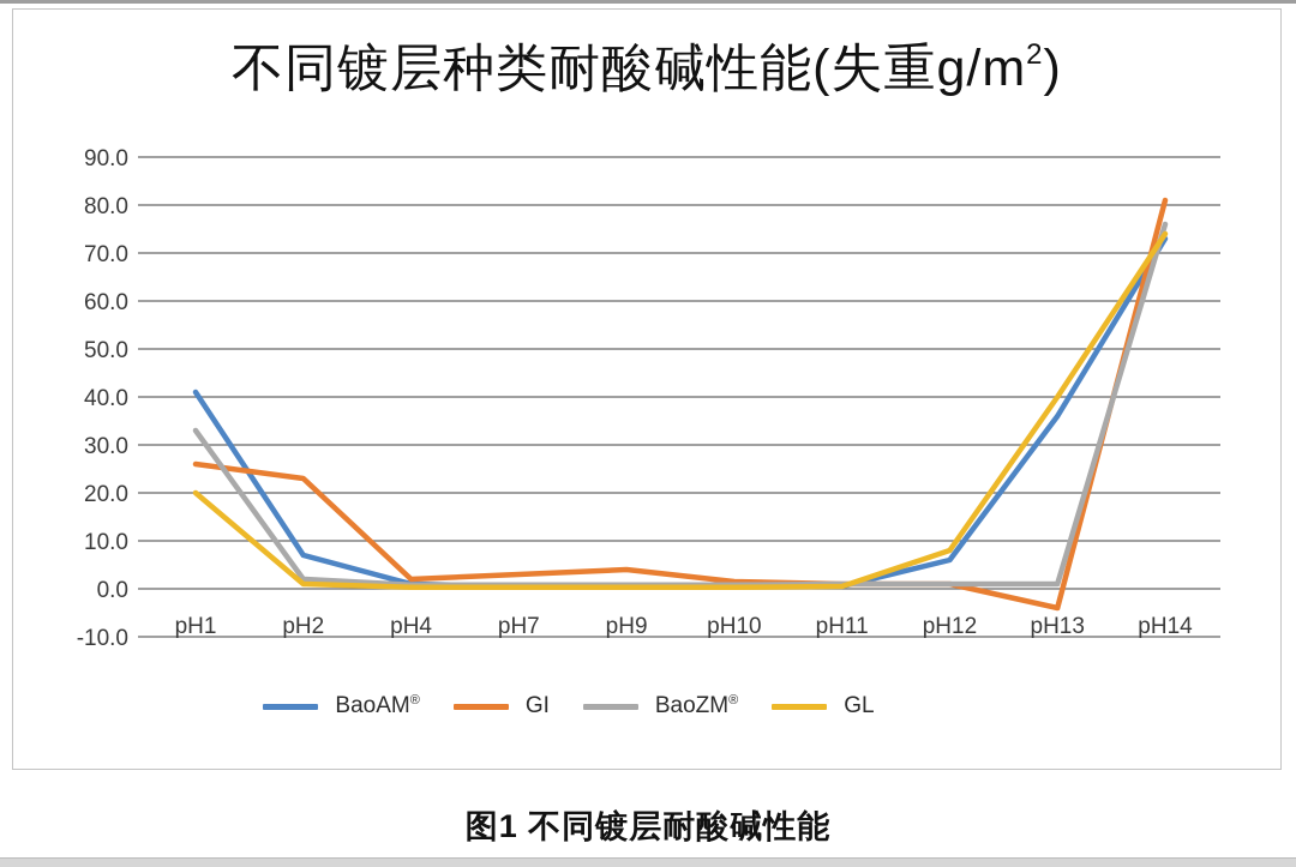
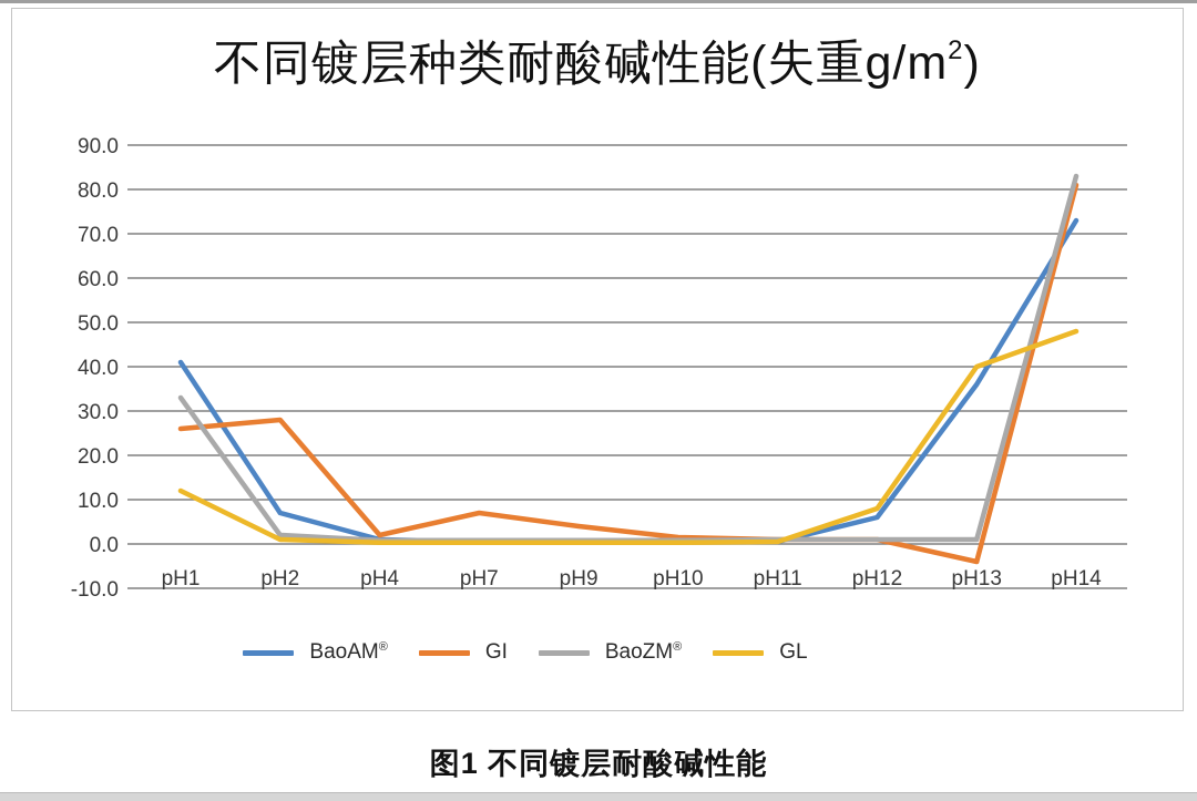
GL/pH1: 20 -> 12
GI/pH2: 23 -> 28
GI/pH7: 3 -> 7
BaoZM/pH14: 76 -> 83
GL/pH14: 74 -> 48
